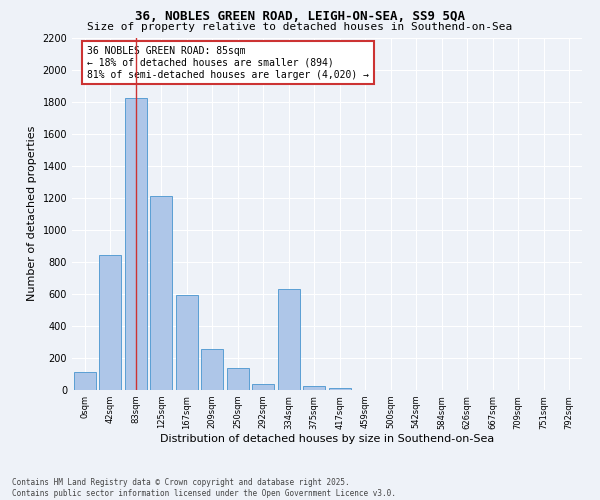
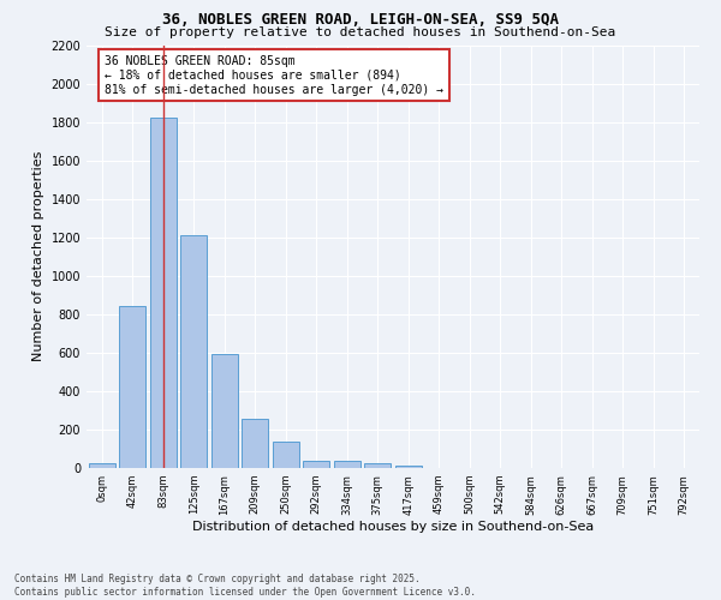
0sqm: 110 -> 20
334sqm: 630 -> 40
